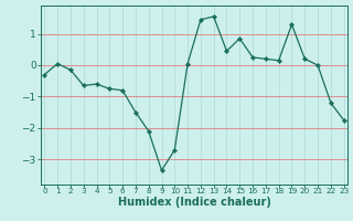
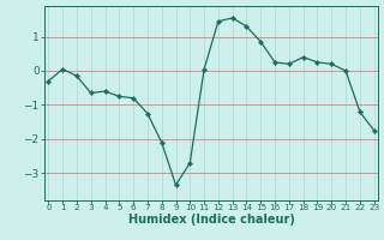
7: -1.50 -> -1.25
14: 0.45 -> 1.30
18: 0.15 -> 0.40
19: 1.30 -> 0.25
